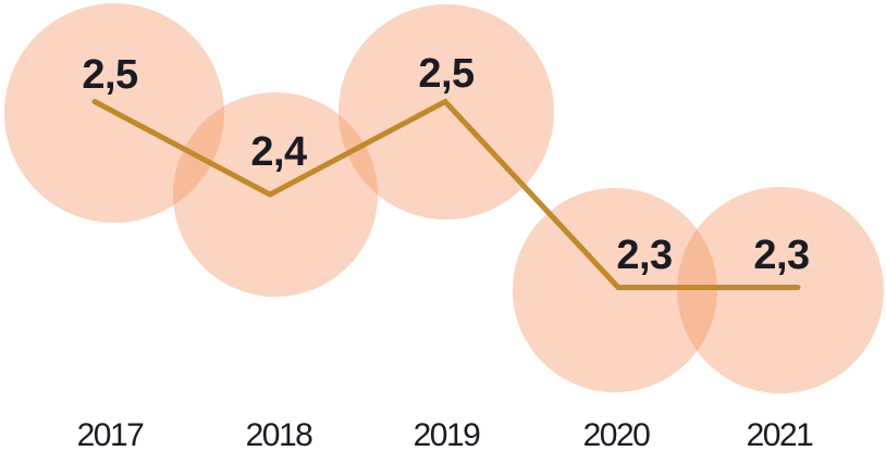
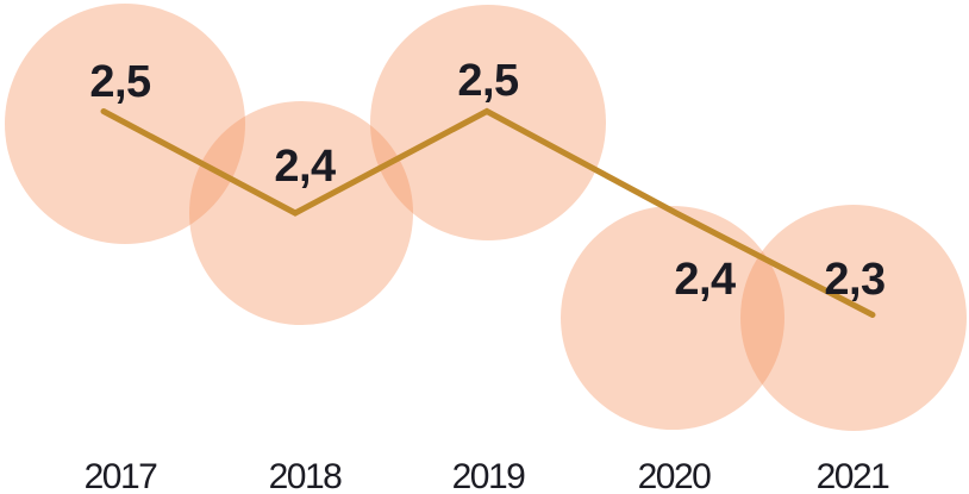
2020: 2,3 -> 2,4
